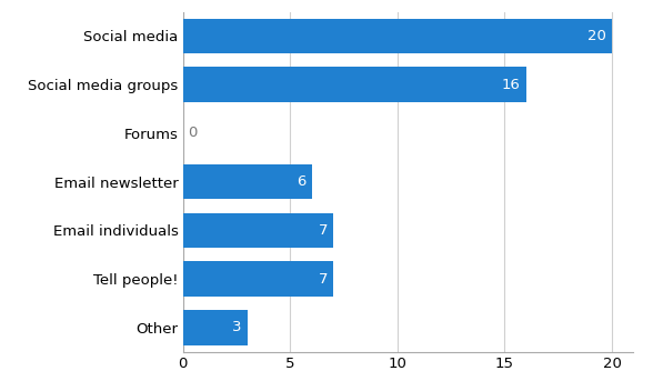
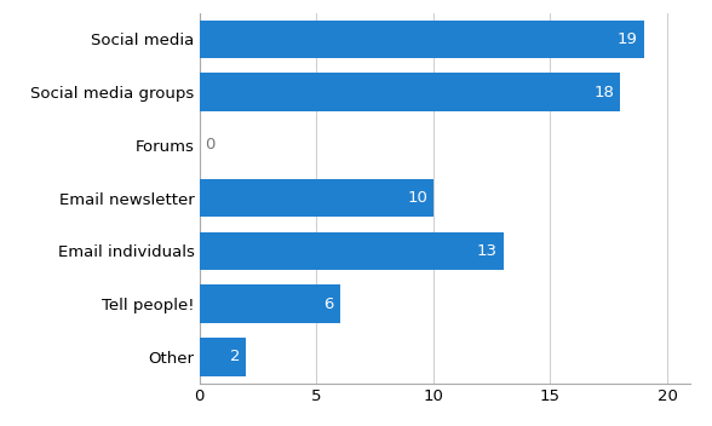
Social media: 20 -> 19
Social media groups: 16 -> 18
Email newsletter: 6 -> 10
Email individuals: 7 -> 13
Tell people!: 7 -> 6
Other: 3 -> 2
